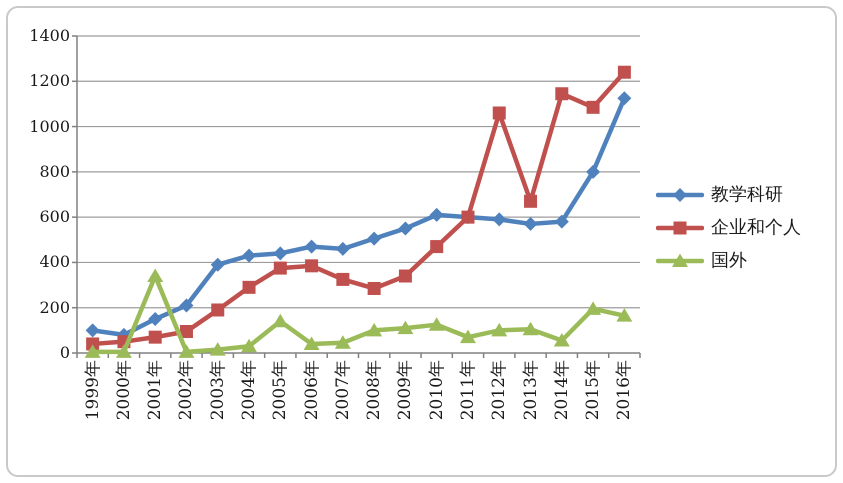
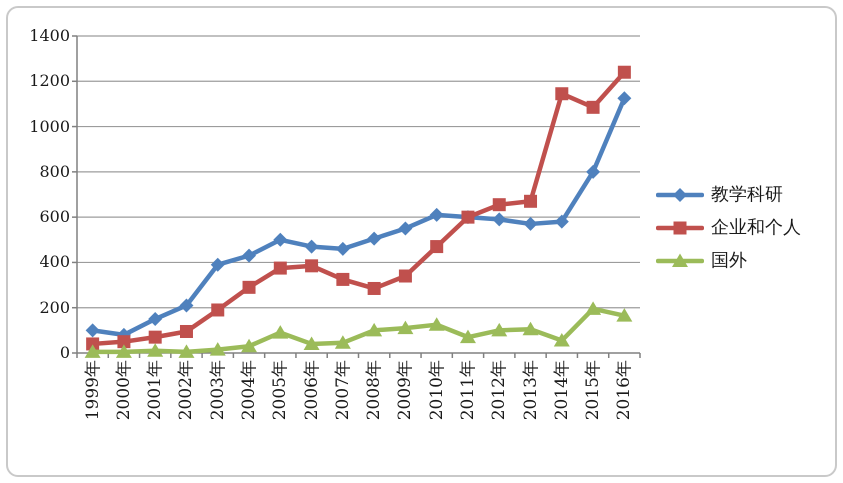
国外/2001年: 340 -> 10
教学科研/2005年: 440 -> 500
国外/2005年: 140 -> 90
企业和个人/2012年: 1060 -> 660
